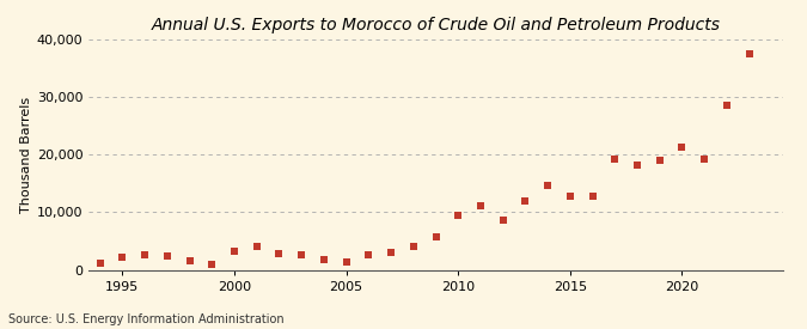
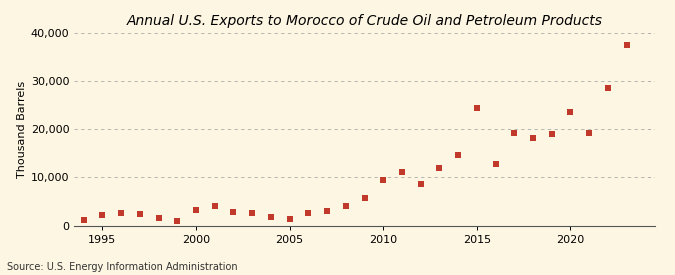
2015: 12,700 -> 24,500
2020: 21,200 -> 23,500
